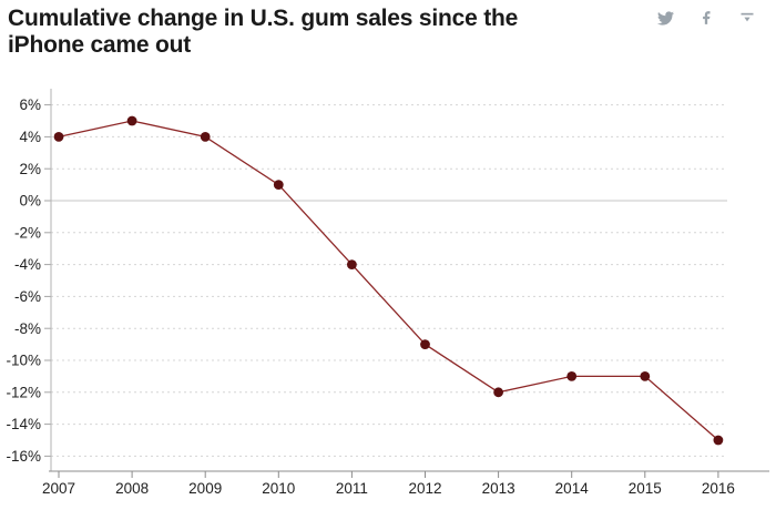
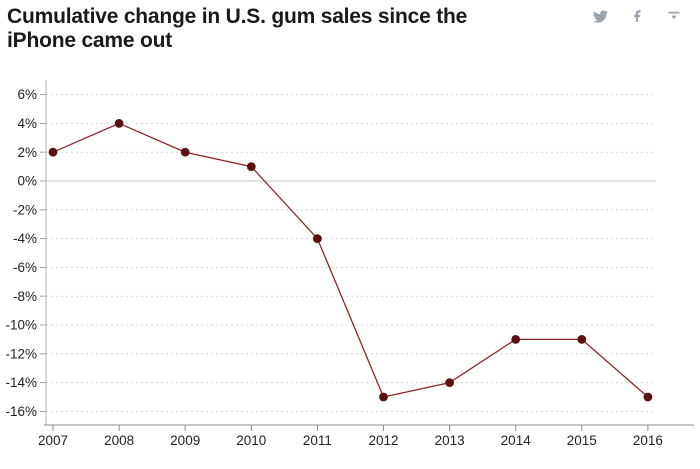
2007: 4% -> 2%
2008: 5% -> 4%
2009: 4% -> 2%
2012: -9% -> -15%
2013: -12% -> -14%
